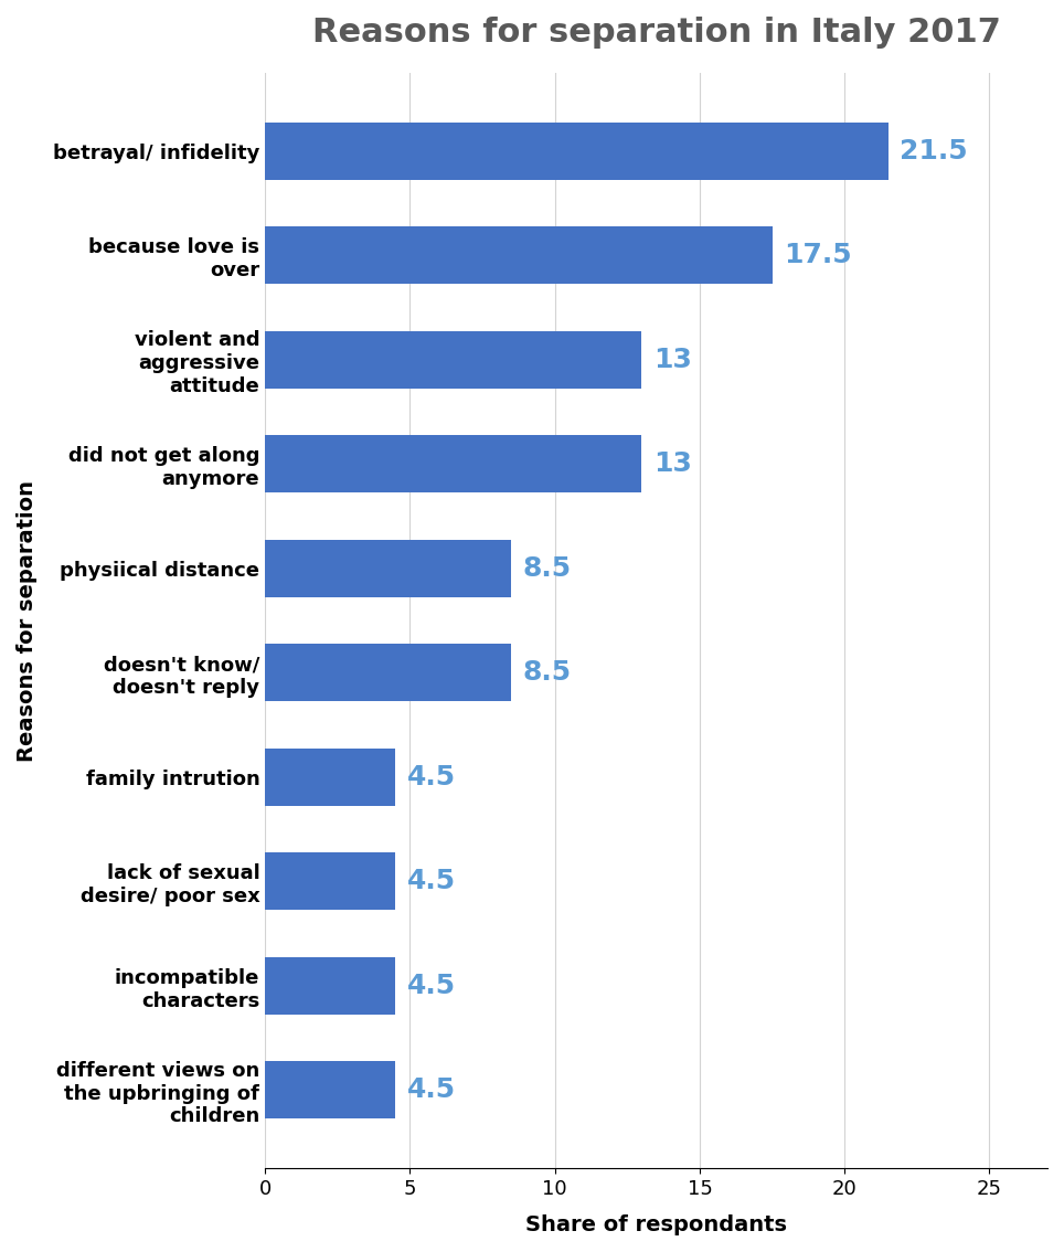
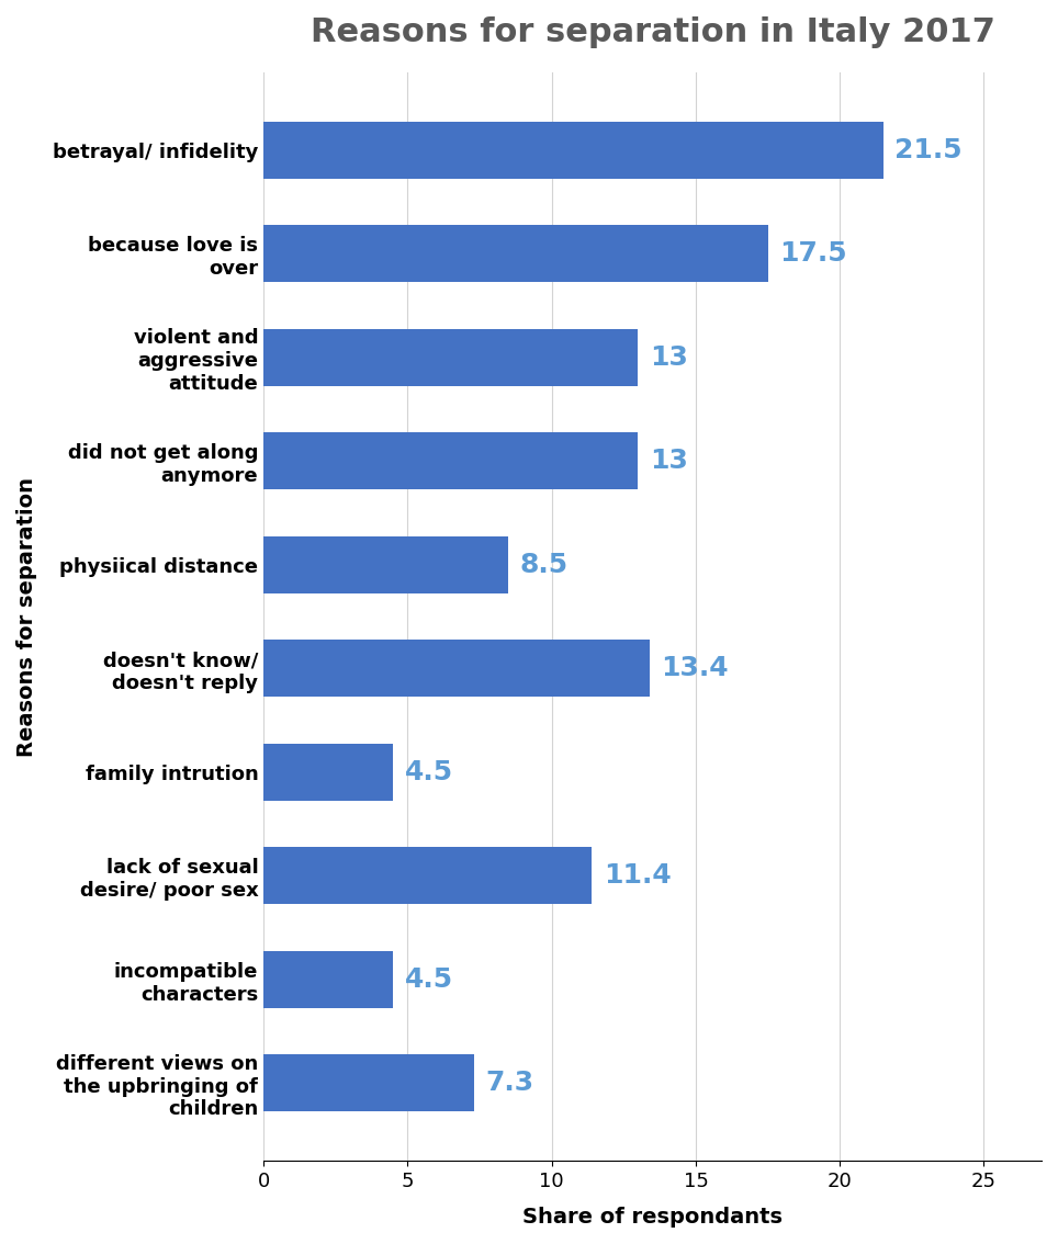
doesn't know/ doesn't reply: 8.5 -> 13.4
lack of sexual desire/ poor sex: 4.5 -> 11.4
different views on the upbringing of children: 4.5 -> 7.3
